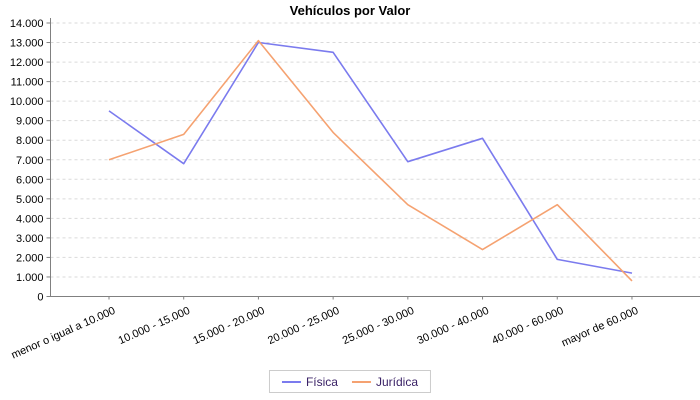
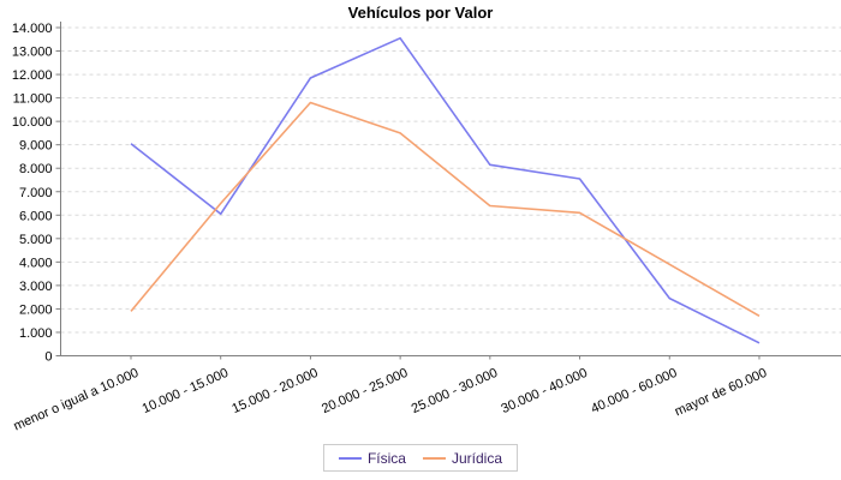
Física/menor o igual a 10.000: 9500 -> 9000
Jurídica/menor o igual a 10.000: 7000 -> 1900
Física/10.000 - 15.000: 6800 -> 6000
Jurídica/10.000 - 15.000: 8300 -> 6500
Física/15.000 - 20.000: 13000 -> 11800
Jurídica/15.000 - 20.000: 13100 -> 10800
Física/20.000 - 25.000: 12500 -> 13600
Jurídica/20.000 - 25.000: 8400 -> 9500
Física/25.000 - 30.000: 6900 -> 8200
Jurídica/25.000 - 30.000: 4700 -> 6400
Física/30.000 - 40.000: 8100 -> 7600
Jurídica/30.000 - 40.000: 2400 -> 6100
Física/40.000 - 60.000: 1900 -> 2400
Jurídica/40.000 - 60.000: 4700 -> 3900
Física/mayor de 60.000: 1200 -> 600
Jurídica/mayor de 60.000: 800 -> 1700
